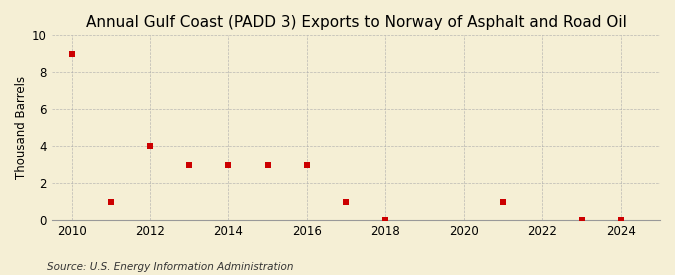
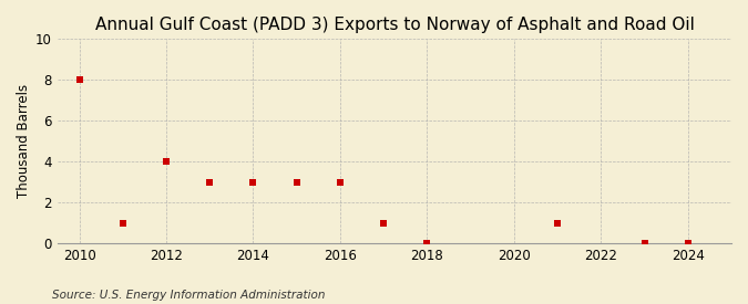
2010: 9 -> 8
